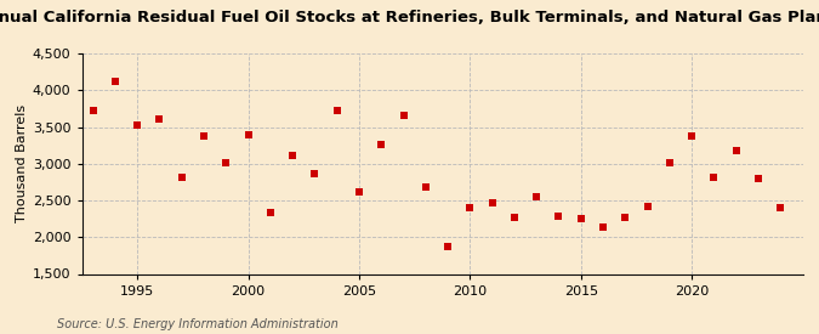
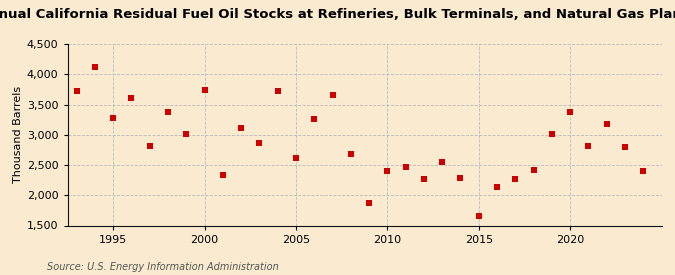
1995: 3,520 -> 3,280
2000: 3,390 -> 3,740
2015: 2,250 -> 1,660
